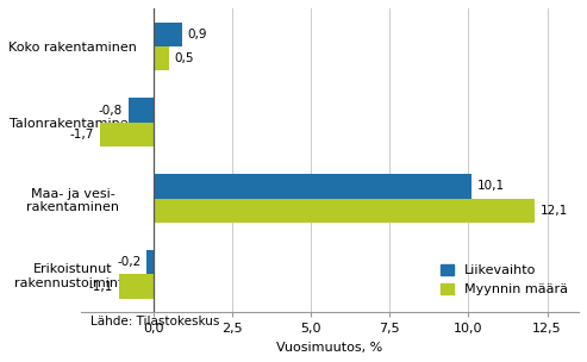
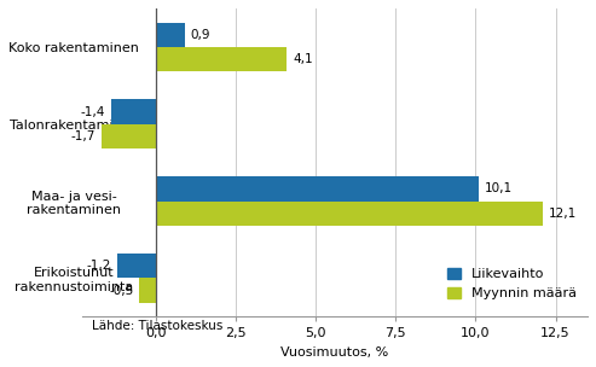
Myynnin määrä/Koko rakentaminen: 0,5 -> 4,1
Liikevaihto/Talonrakentaminen: -0,8 -> -1,4
Liikevaihto/Erikoistunut rakennustoiminta: -0,2 -> -1,2
Myynnin määrä/Erikoistunut rakennustoiminta: -1,1 -> -0,5
